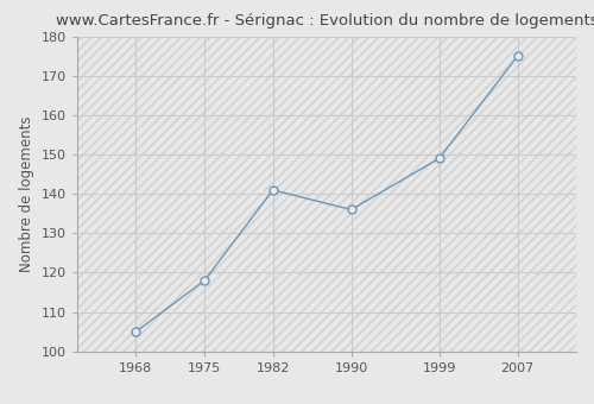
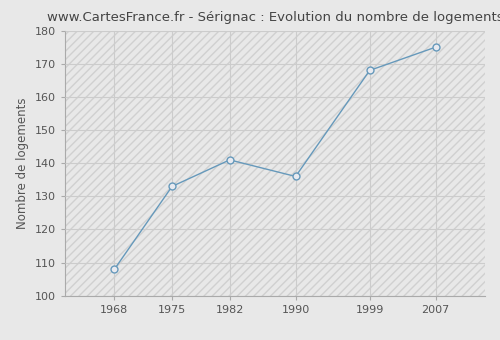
1968: 105 -> 108
1975: 118 -> 133
1999: 149 -> 168
